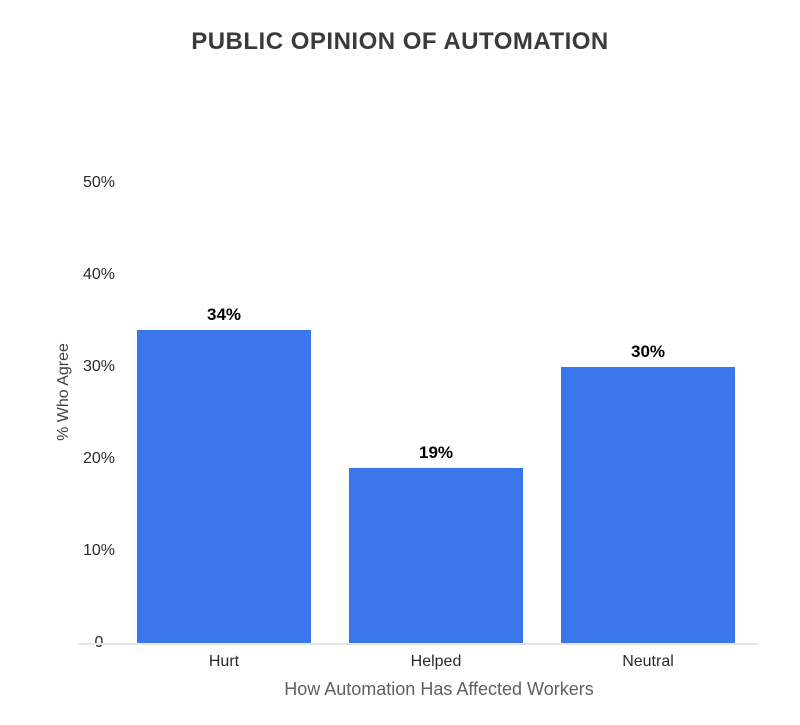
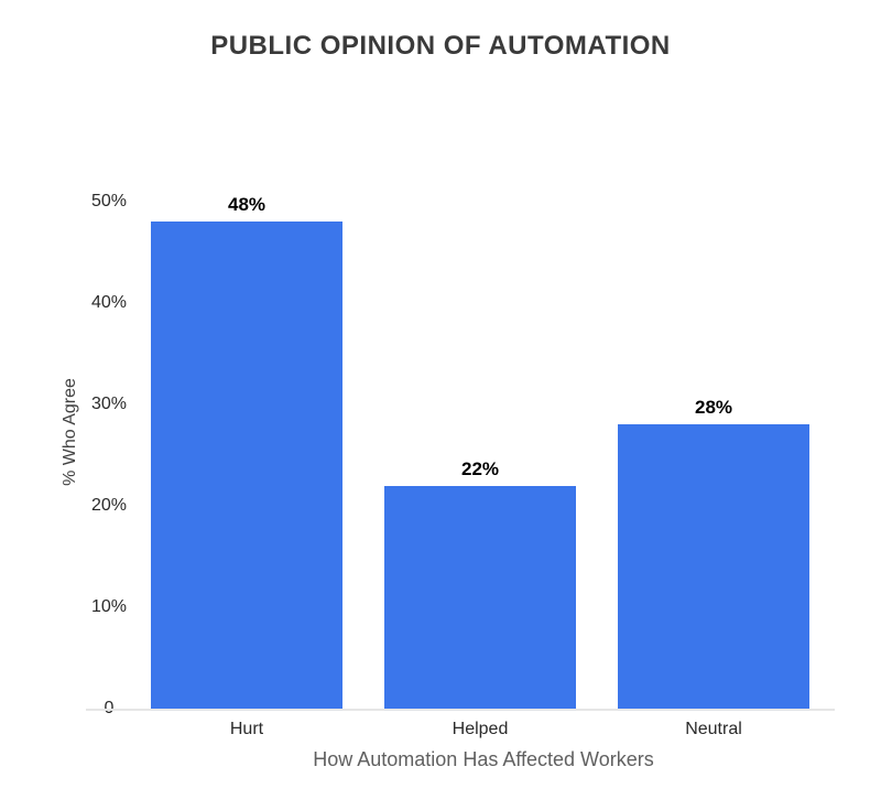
Hurt: 34% -> 48%
Helped: 19% -> 22%
Neutral: 30% -> 28%
